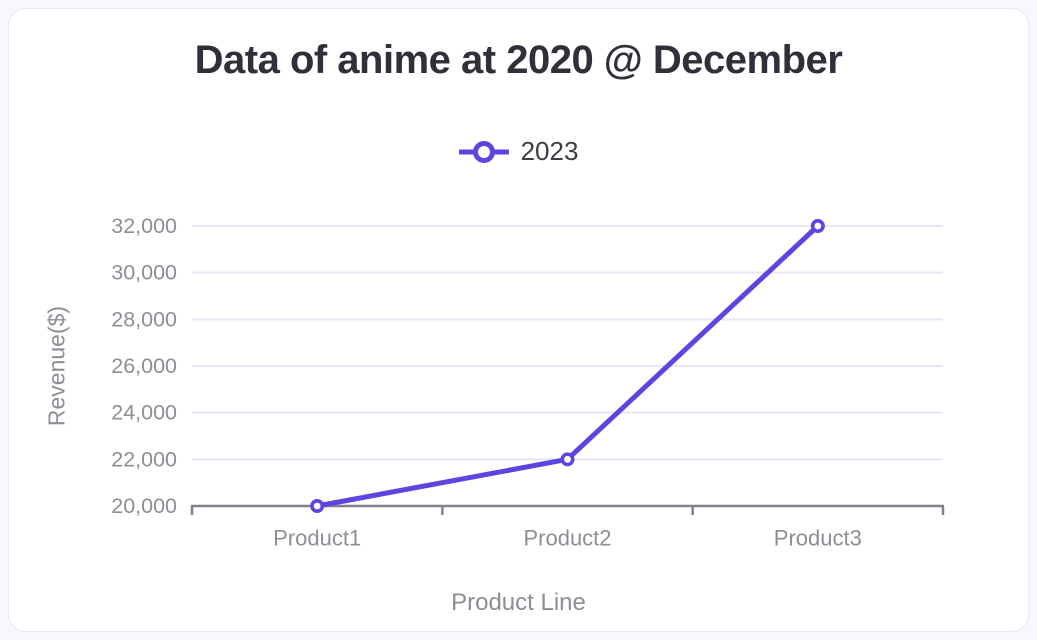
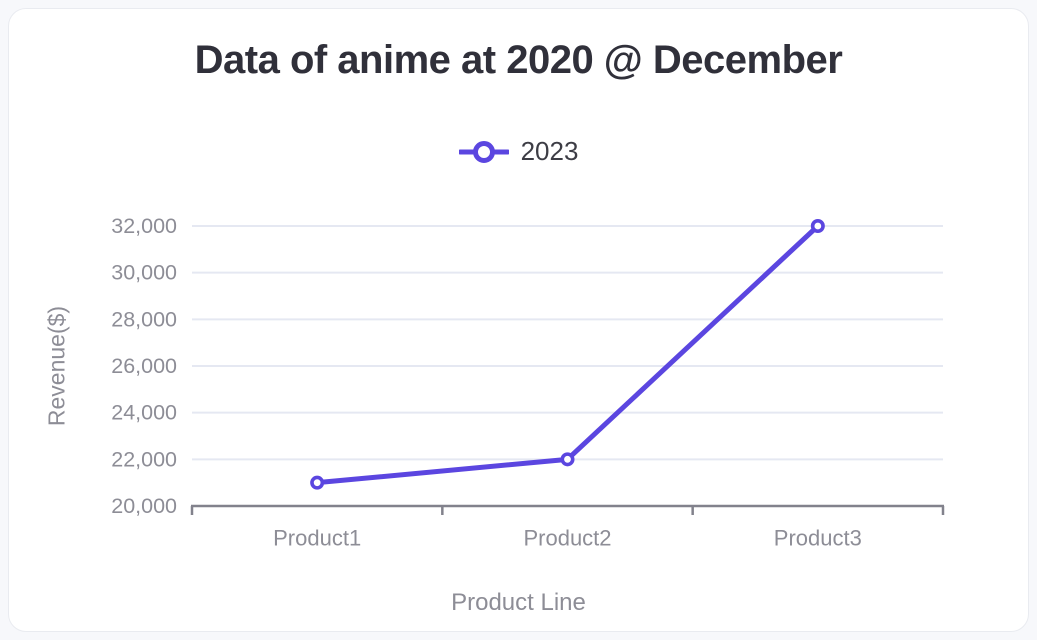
Product1: 20000 -> 21000
